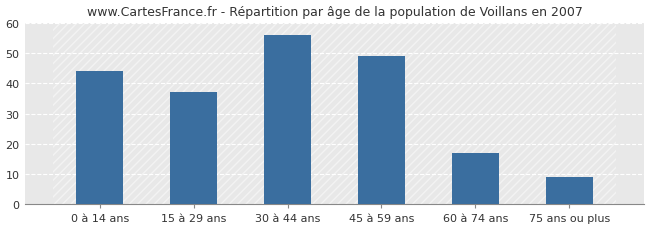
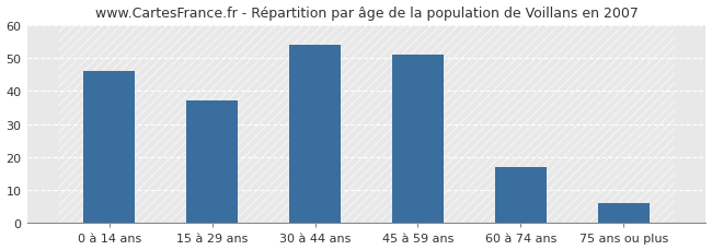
0 à 14 ans: 44 -> 46
30 à 44 ans: 56 -> 54
45 à 59 ans: 49 -> 51
75 ans ou plus: 9 -> 6
